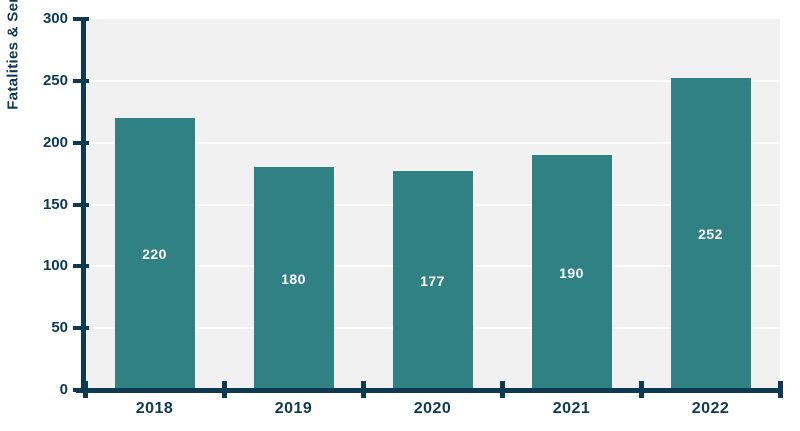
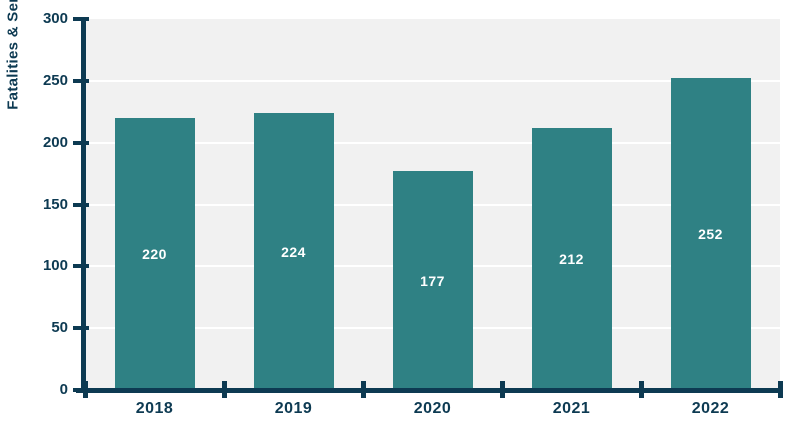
2019: 180 -> 224
2021: 190 -> 212
